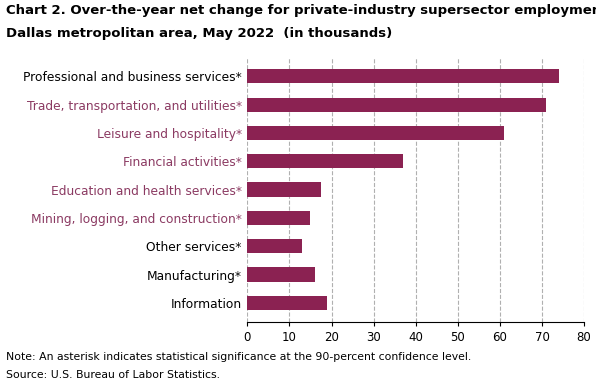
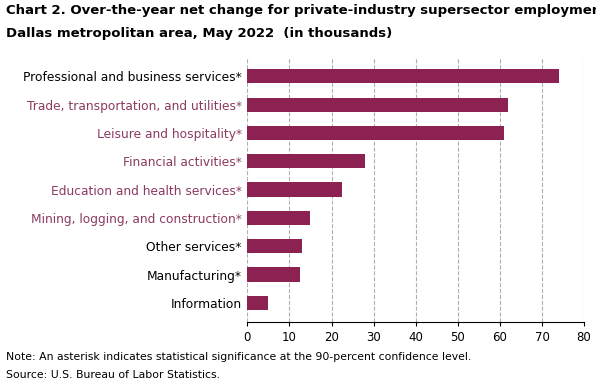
Trade, transportation, and utilities*: 71.0 -> 62.0
Financial activities*: 37.0 -> 28.0
Education and health services*: 17.5 -> 22.5
Manufacturing*: 16.0 -> 12.5
Information: 19.0 -> 5.0
